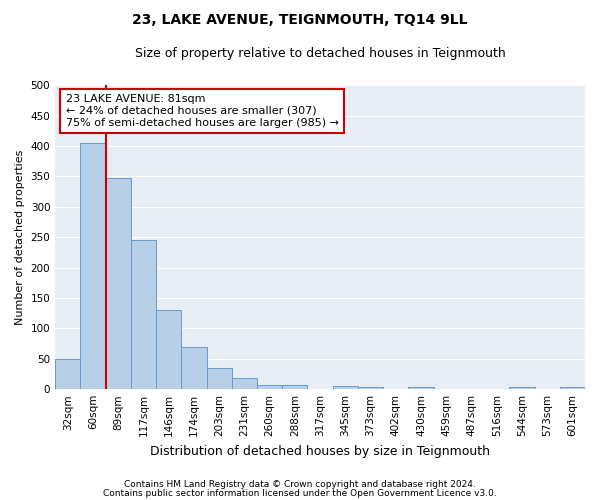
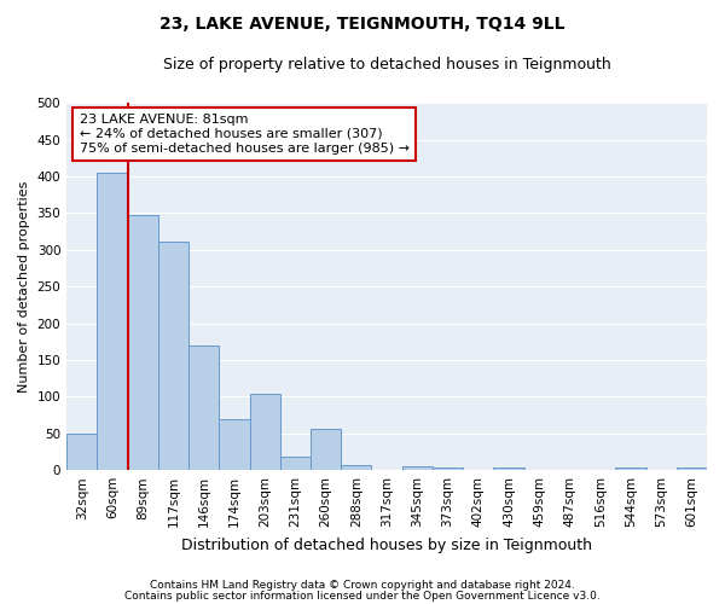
117sqm: 245 -> 312
146sqm: 130 -> 170
203sqm: 35 -> 104
260sqm: 7 -> 56
